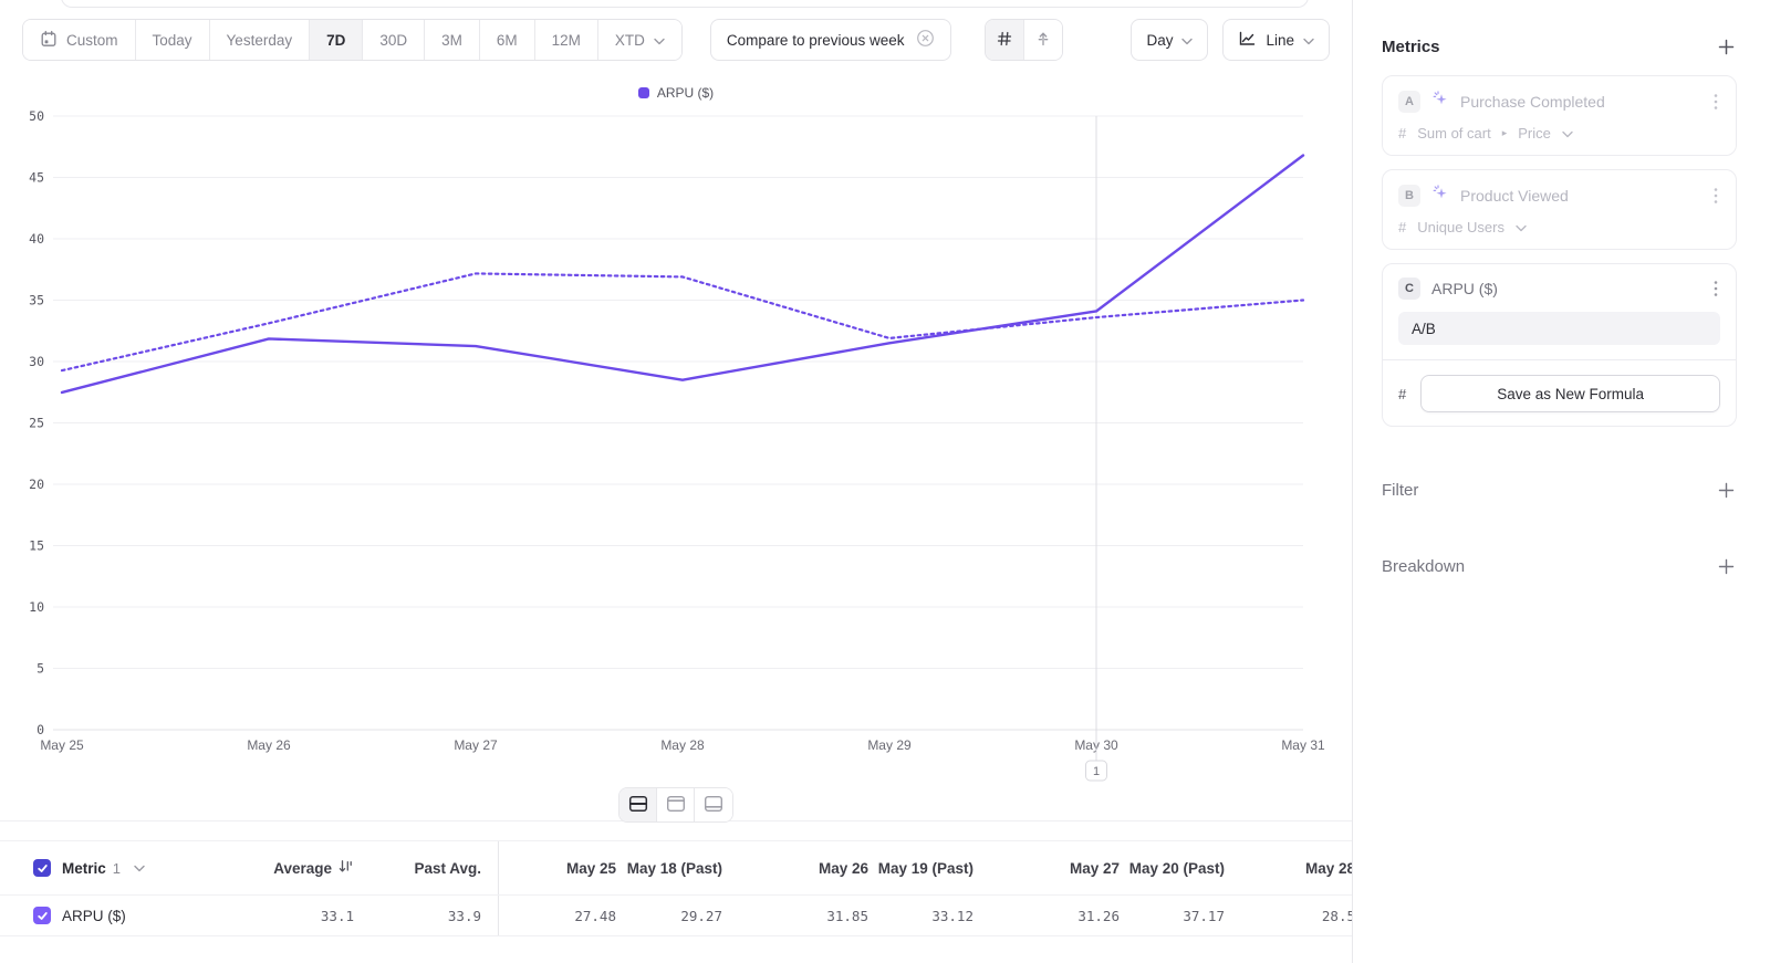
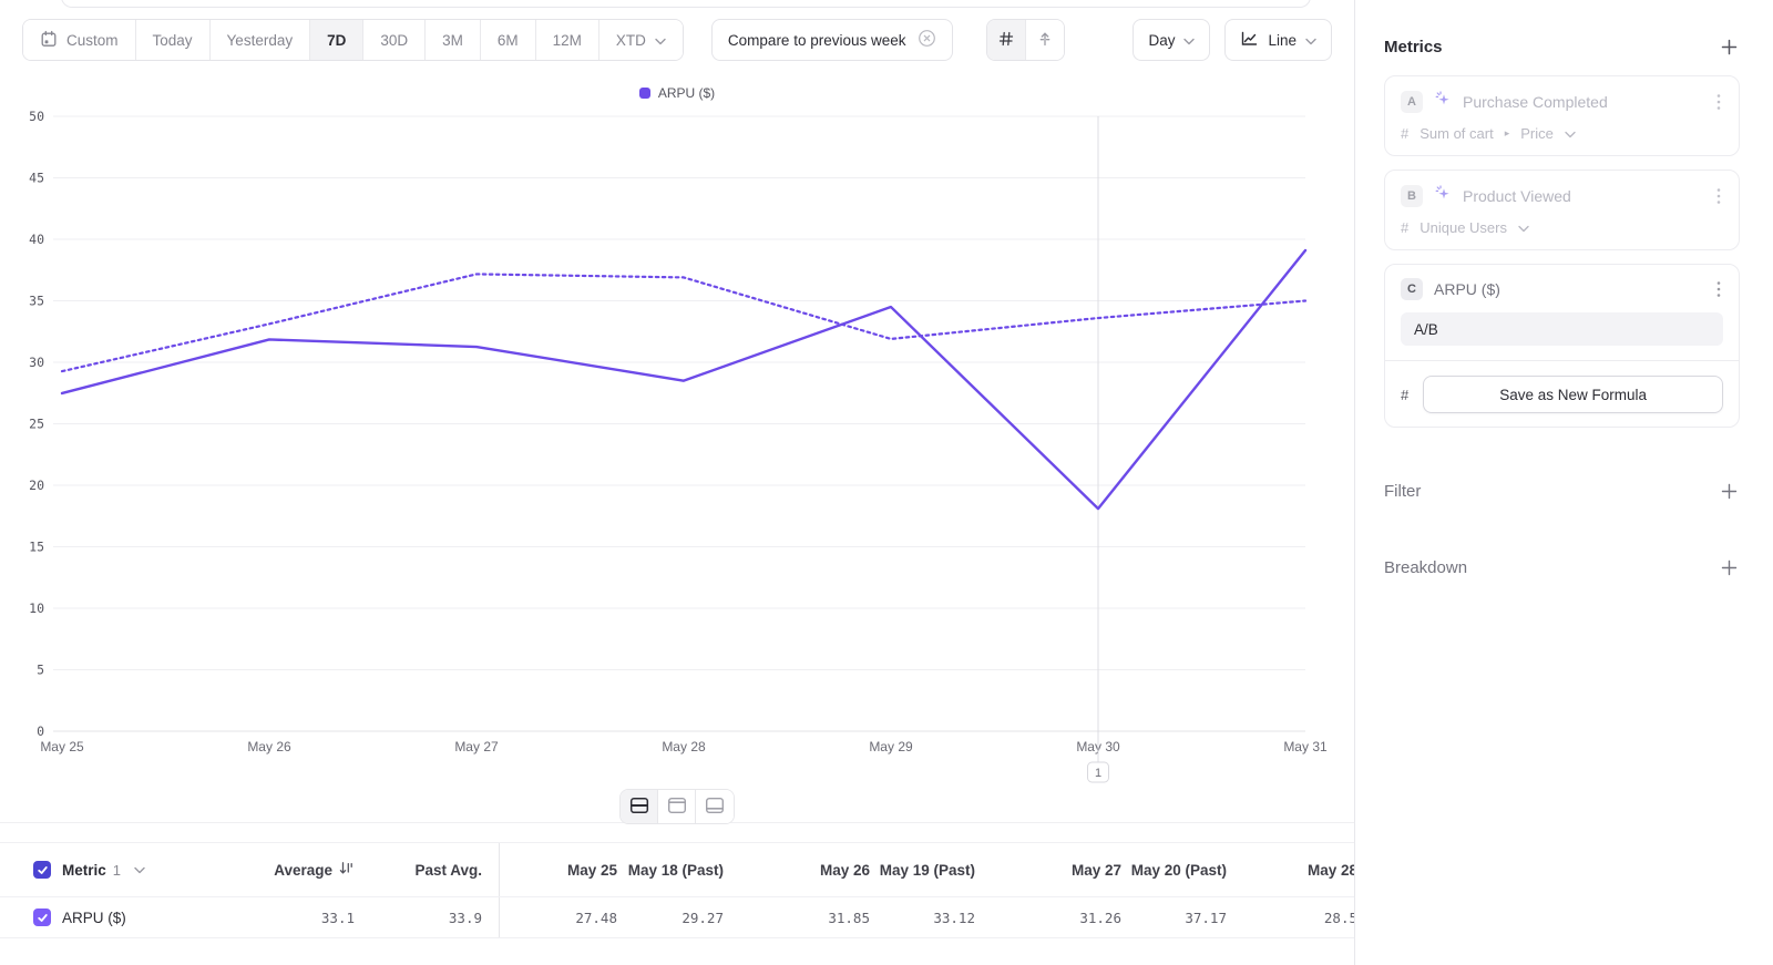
ARPU ($)/May 29: 31.5 -> 34.5
ARPU ($)/May 30: 34.1 -> 18.1
ARPU ($)/May 31: 46.8 -> 39.1
